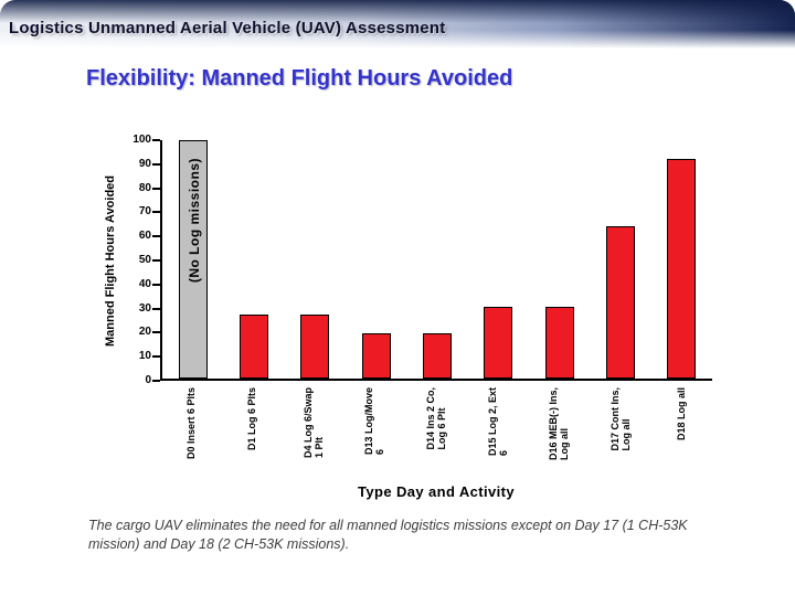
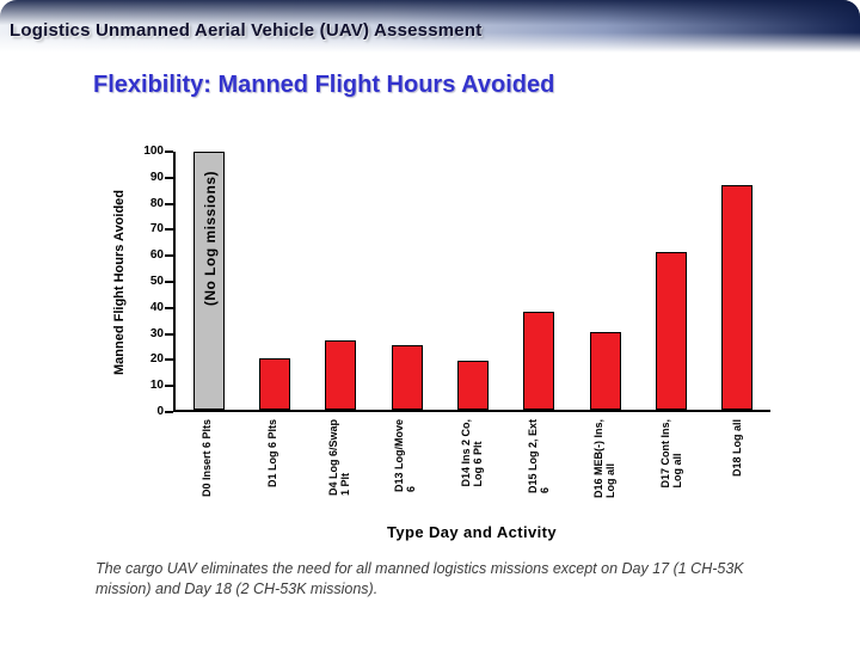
D1 Log 6 Plts: 27 -> 20
D13 Log/Move 6: 19 -> 25
D15 Log 2, Ext 6: 30 -> 38
D17 Cont Ins, Log all: 64 -> 61
D18 Log all: 92 -> 87
